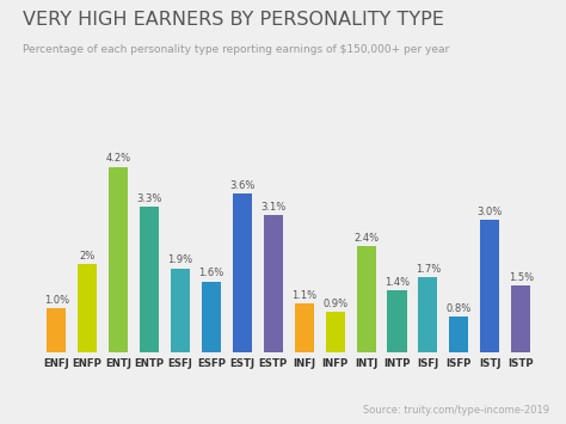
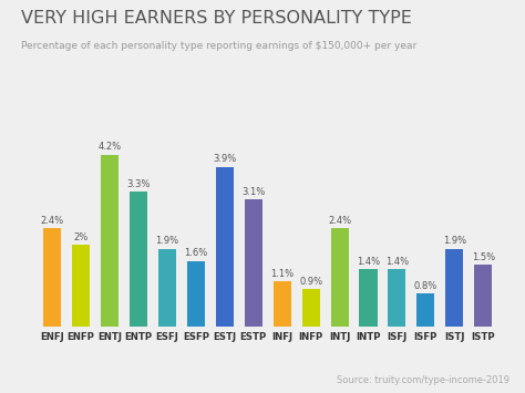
ENFJ: 1.0% -> 2.4%
ESTJ: 3.6% -> 3.9%
ISFJ: 1.7% -> 1.4%
ISTJ: 3.0% -> 1.9%
